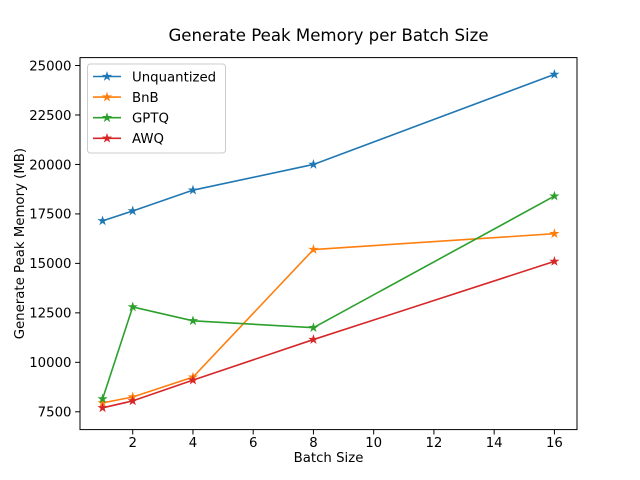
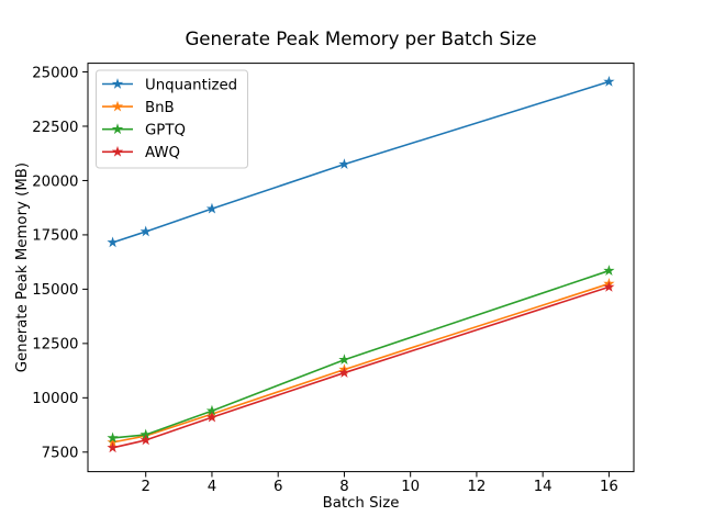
GPTQ/2: 12800 -> 8300
GPTQ/4: 12100 -> 9400
Unquantized/8: 20000 -> 20800
BnB/8: 15700 -> 11300
BnB/16: 16500 -> 15200
GPTQ/16: 18400 -> 15800
